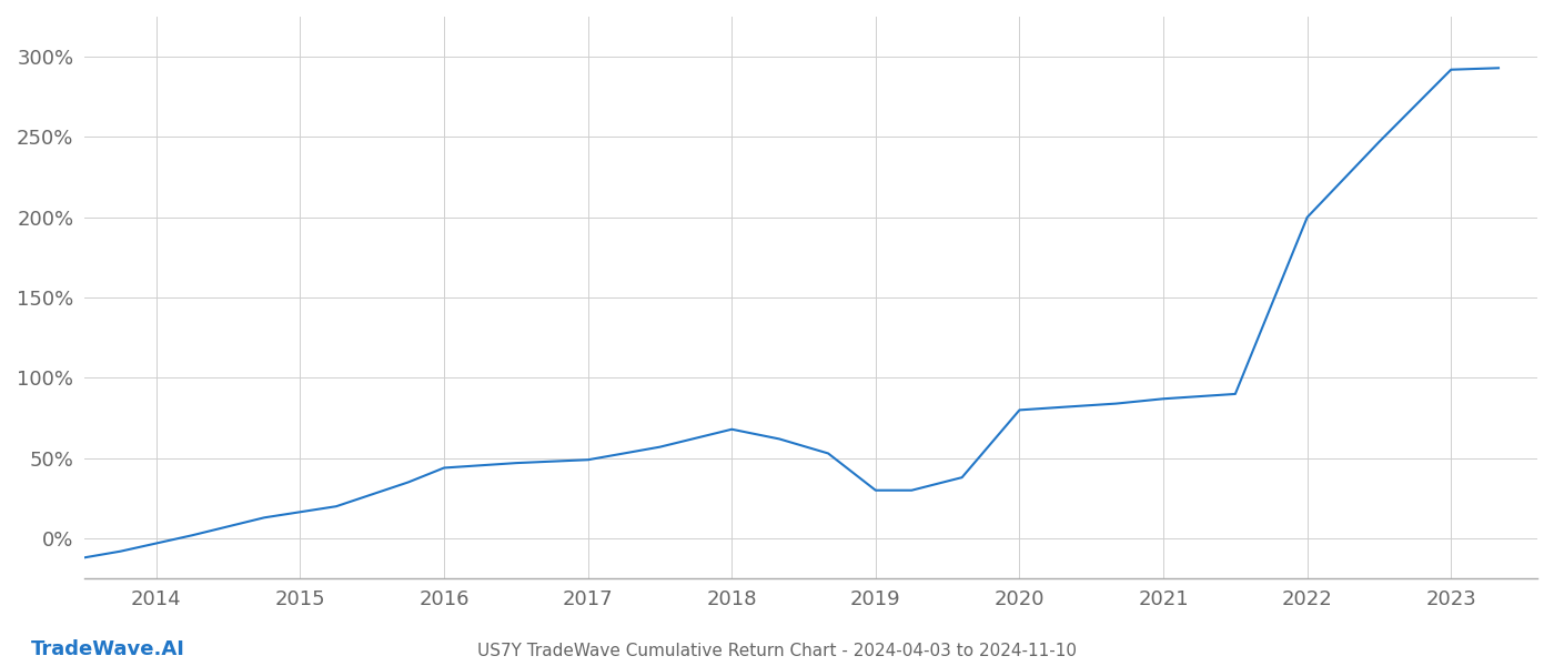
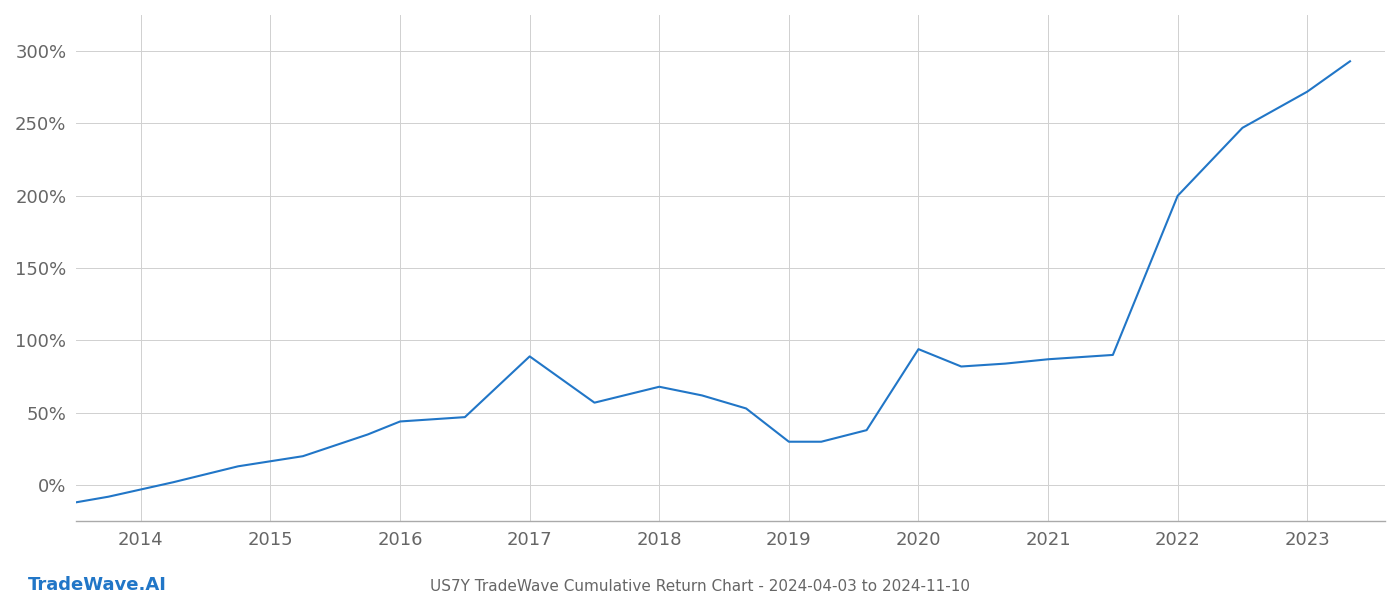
2017: 49% -> 89%
2020: 80% -> 94%
2023: 292% -> 272%
